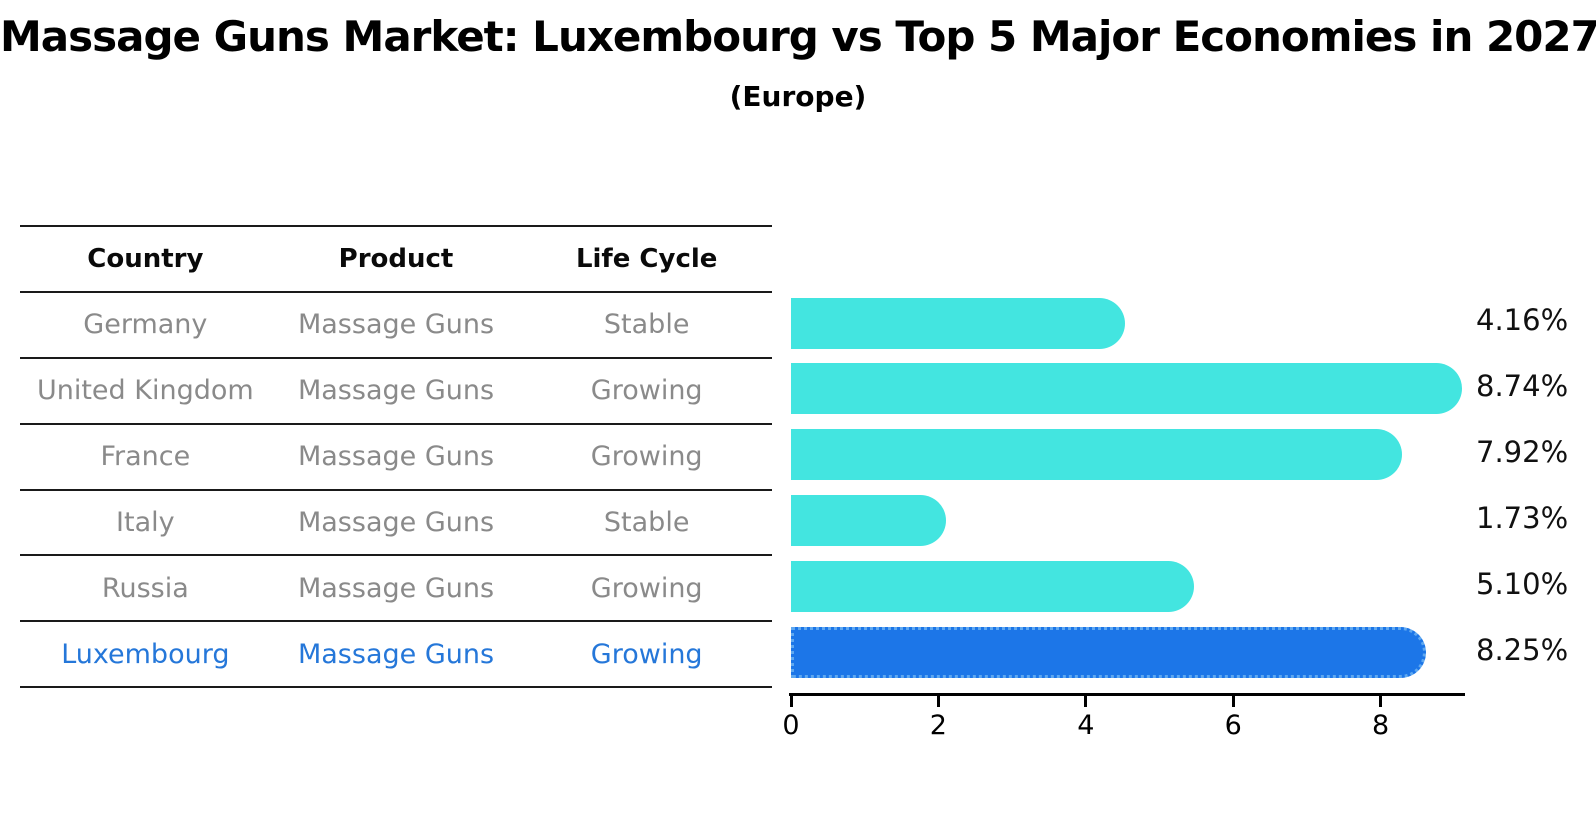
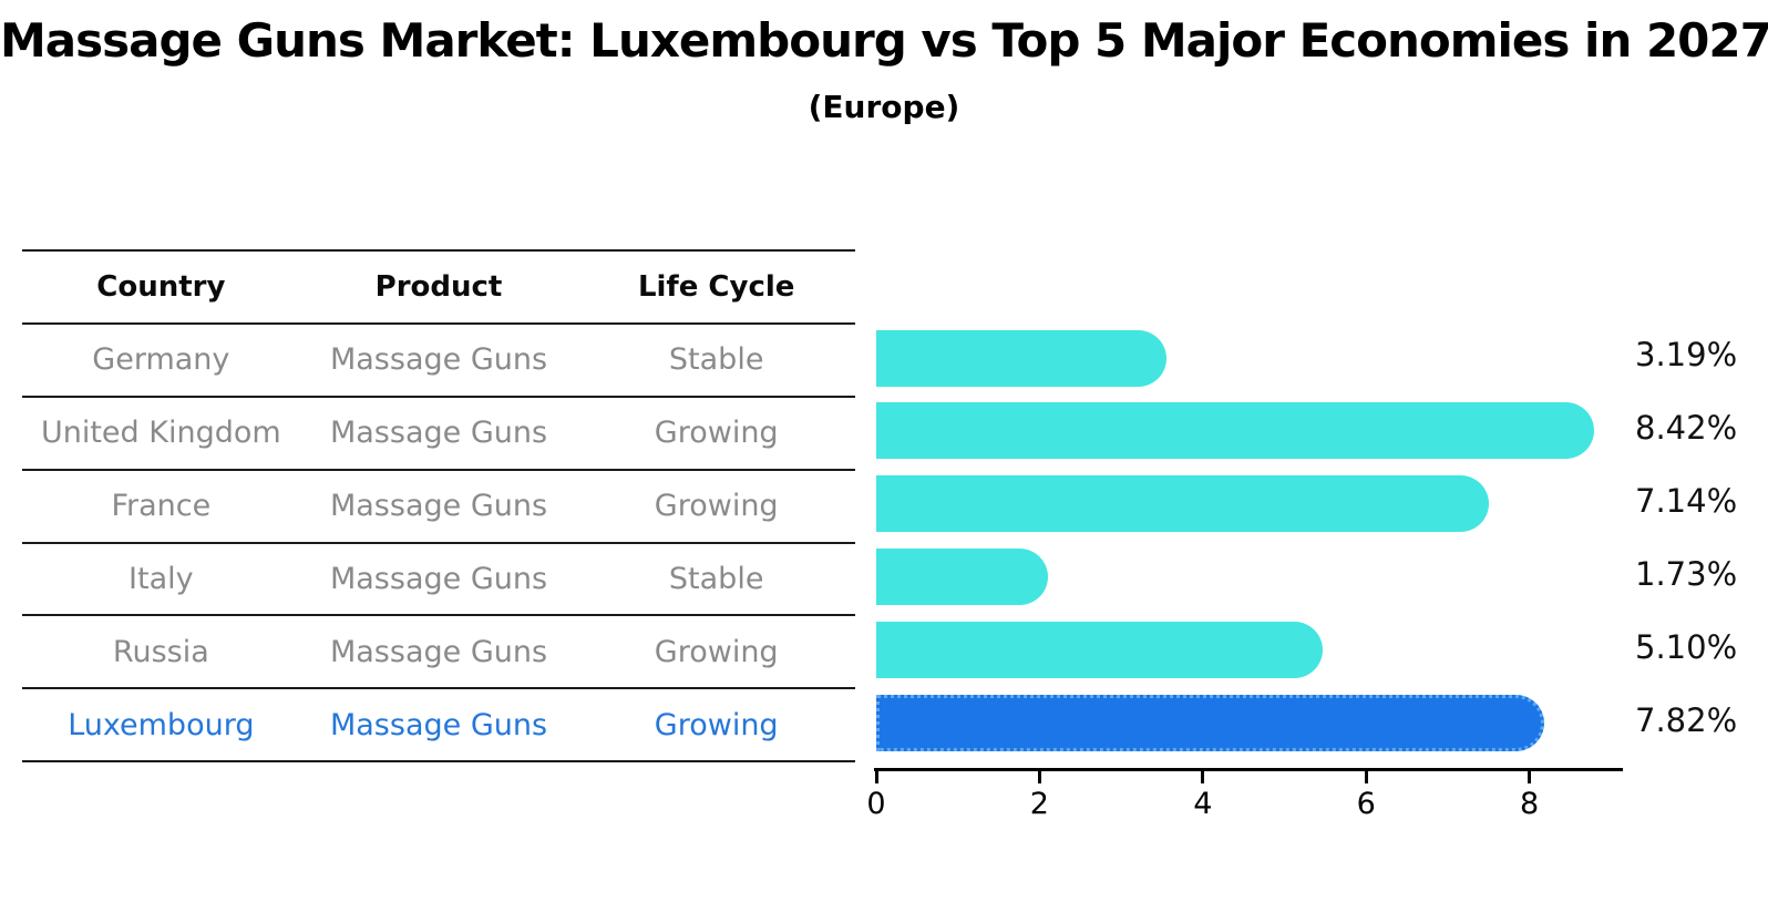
Germany: 4.16% -> 3.19%
United Kingdom: 8.74% -> 8.42%
France: 7.92% -> 7.14%
Luxembourg: 8.25% -> 7.82%
